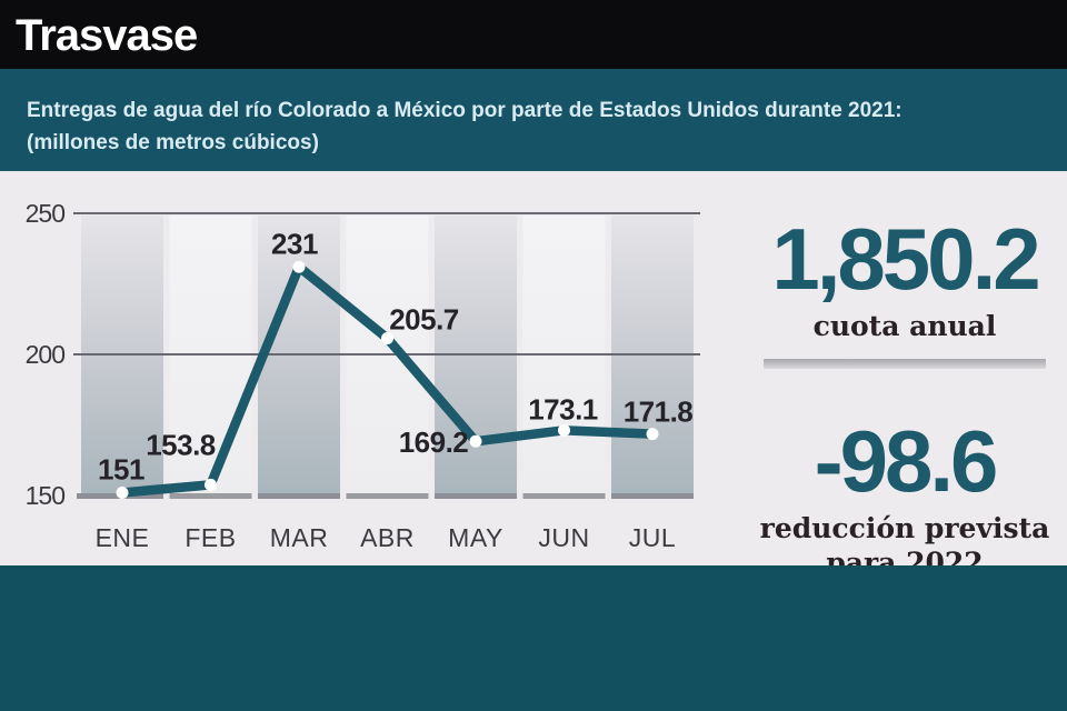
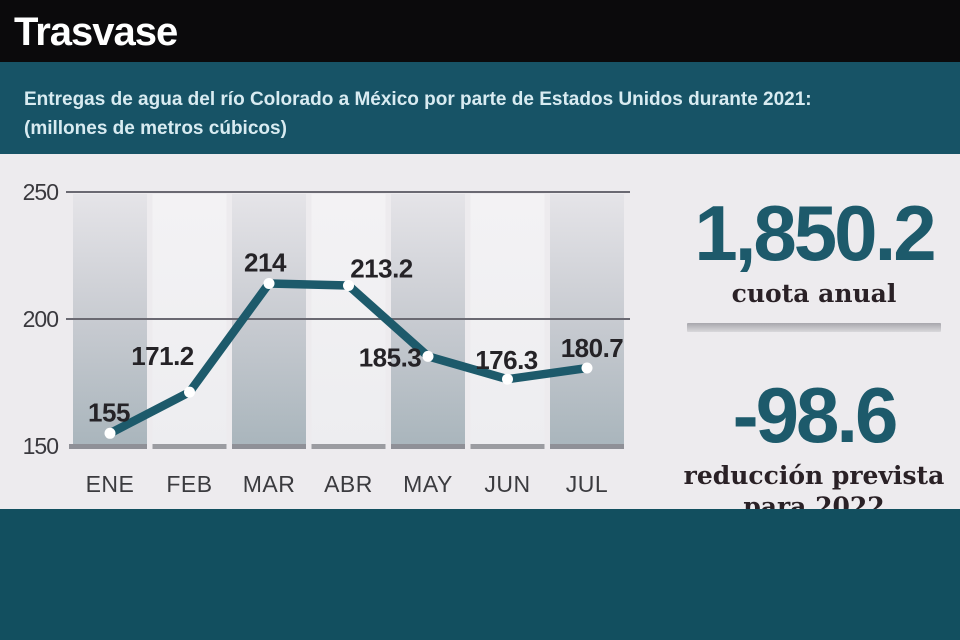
ENE: 151 -> 155
FEB: 153.8 -> 171.2
MAR: 231 -> 214
ABR: 205.7 -> 213.2
MAY: 169.2 -> 185.3
JUN: 173.1 -> 176.3
JUL: 171.8 -> 180.7
